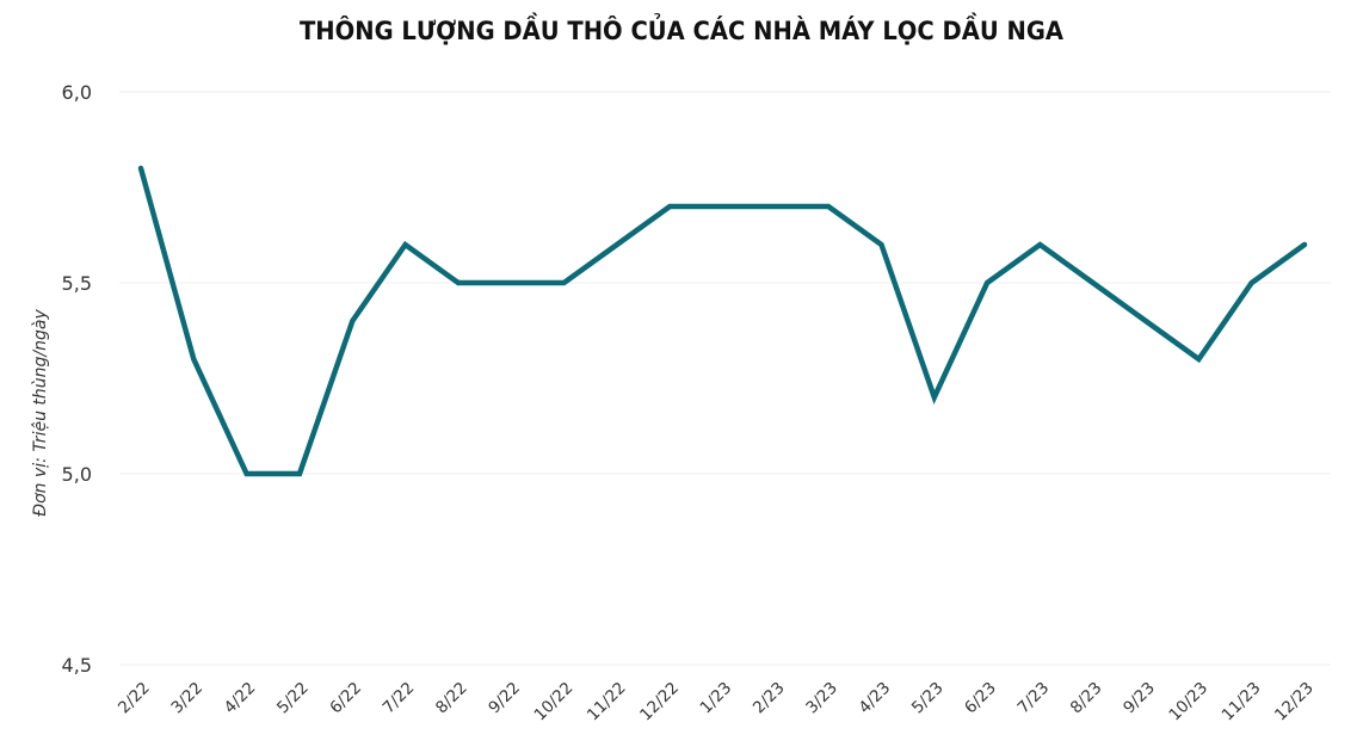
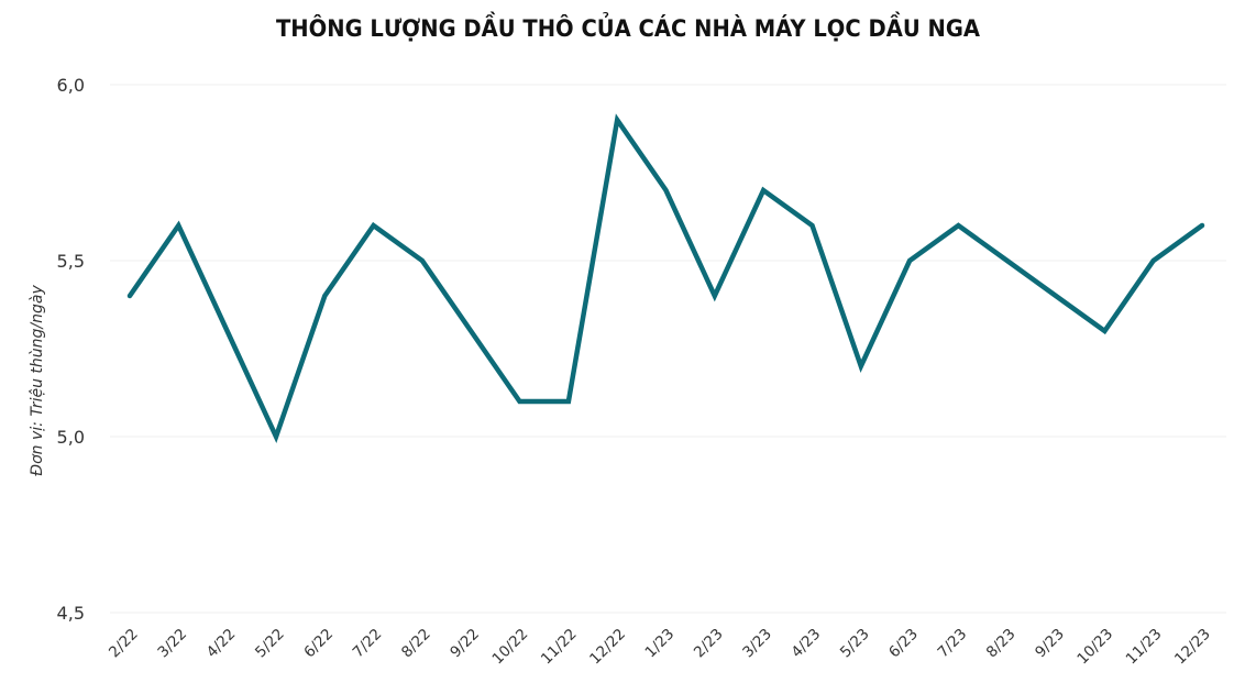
2/22: 5,8 -> 5,4
3/22: 5,3 -> 5,6
4/22: 5,0 -> 5,3
9/22: 5,5 -> 5,3
10/22: 5,5 -> 5,1
11/22: 5,6 -> 5,1
12/22: 5,7 -> 5,9
2/23: 5,7 -> 5,4
